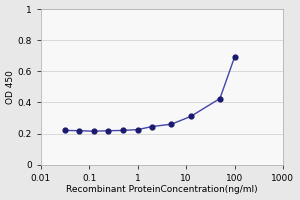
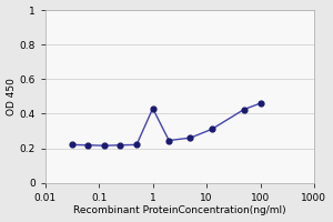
1: 0.23 -> 0.43
100: 0.69 -> 0.46
